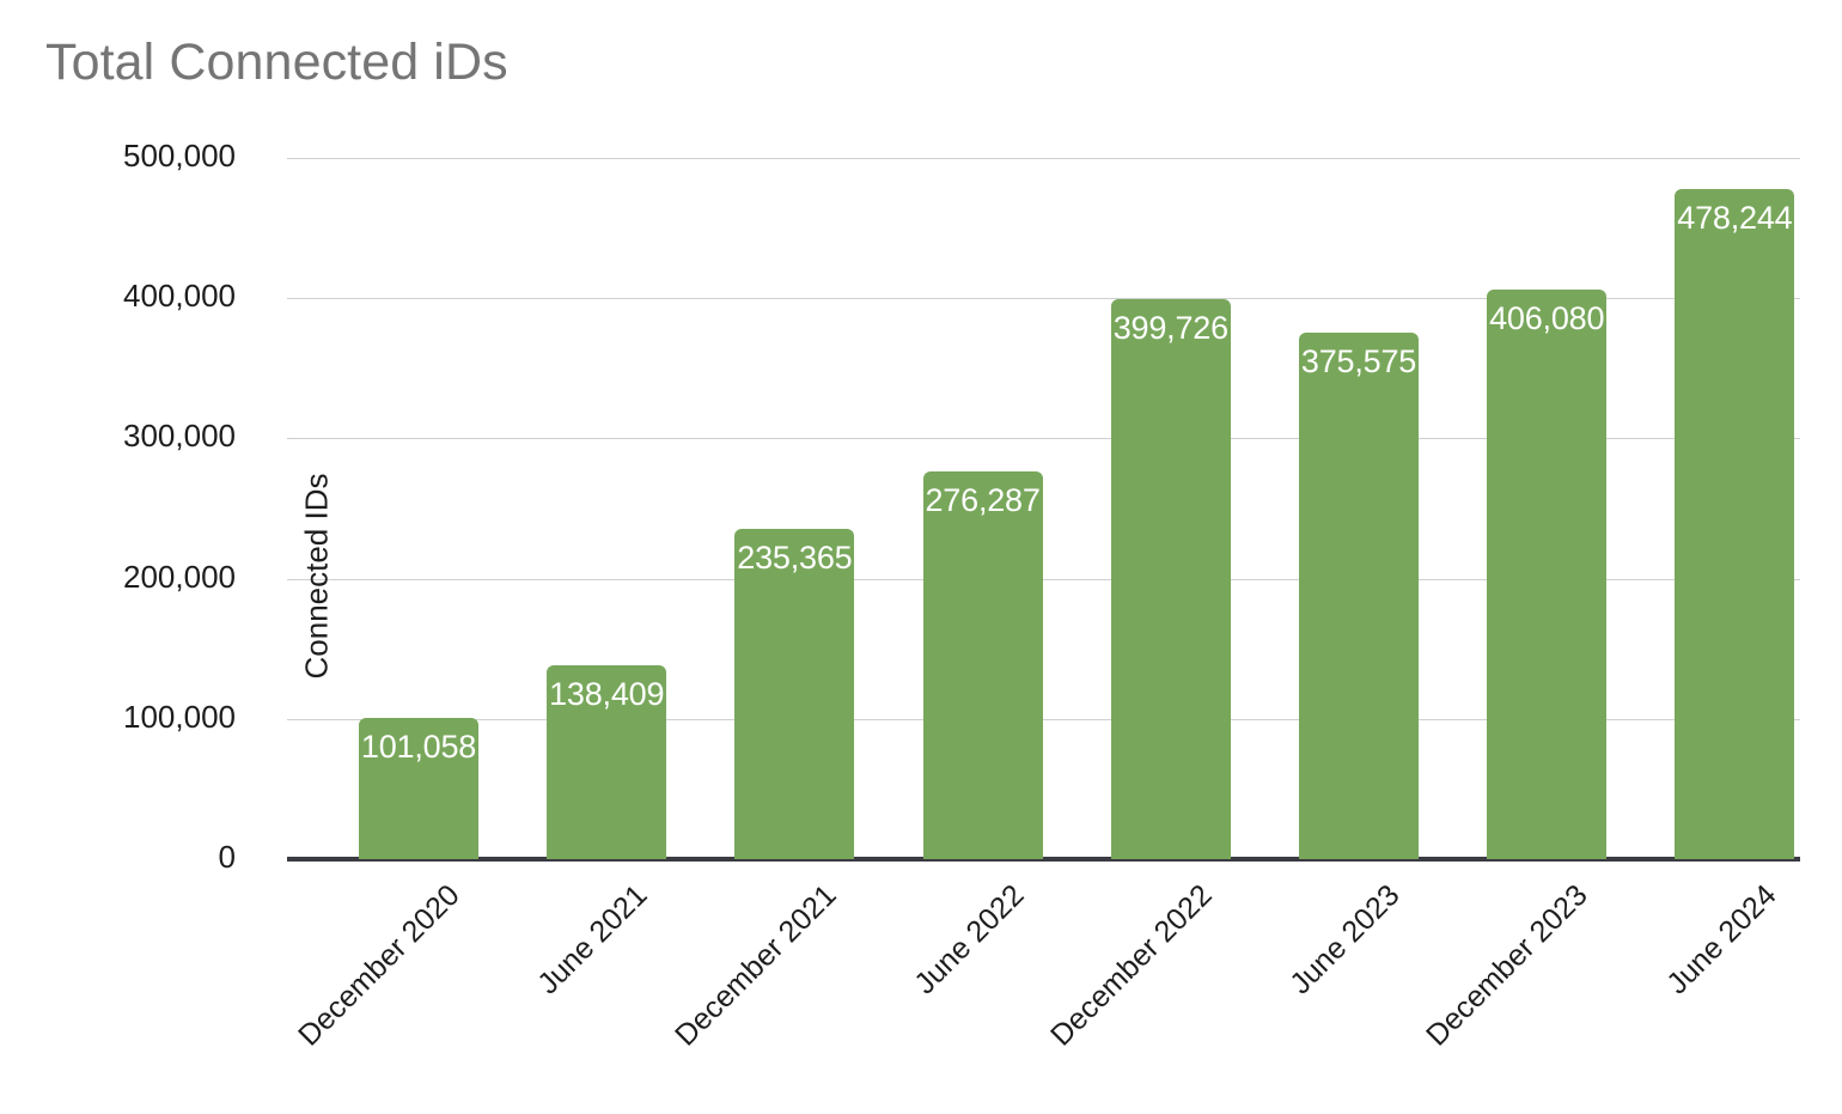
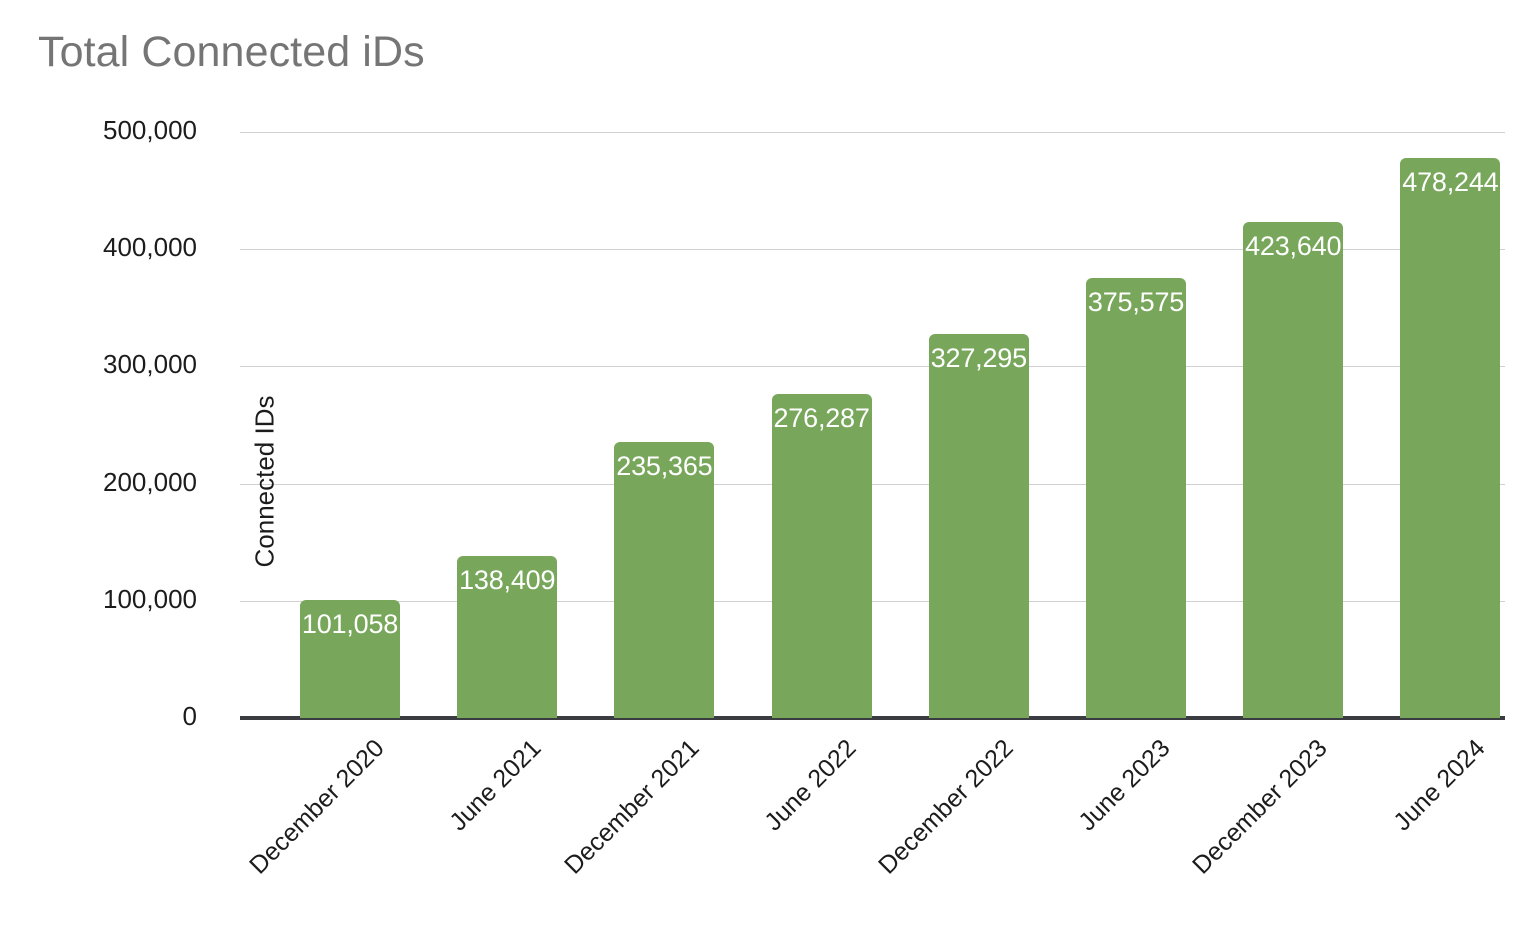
December 2022: 399,726 -> 327,295
December 2023: 406,080 -> 423,640
